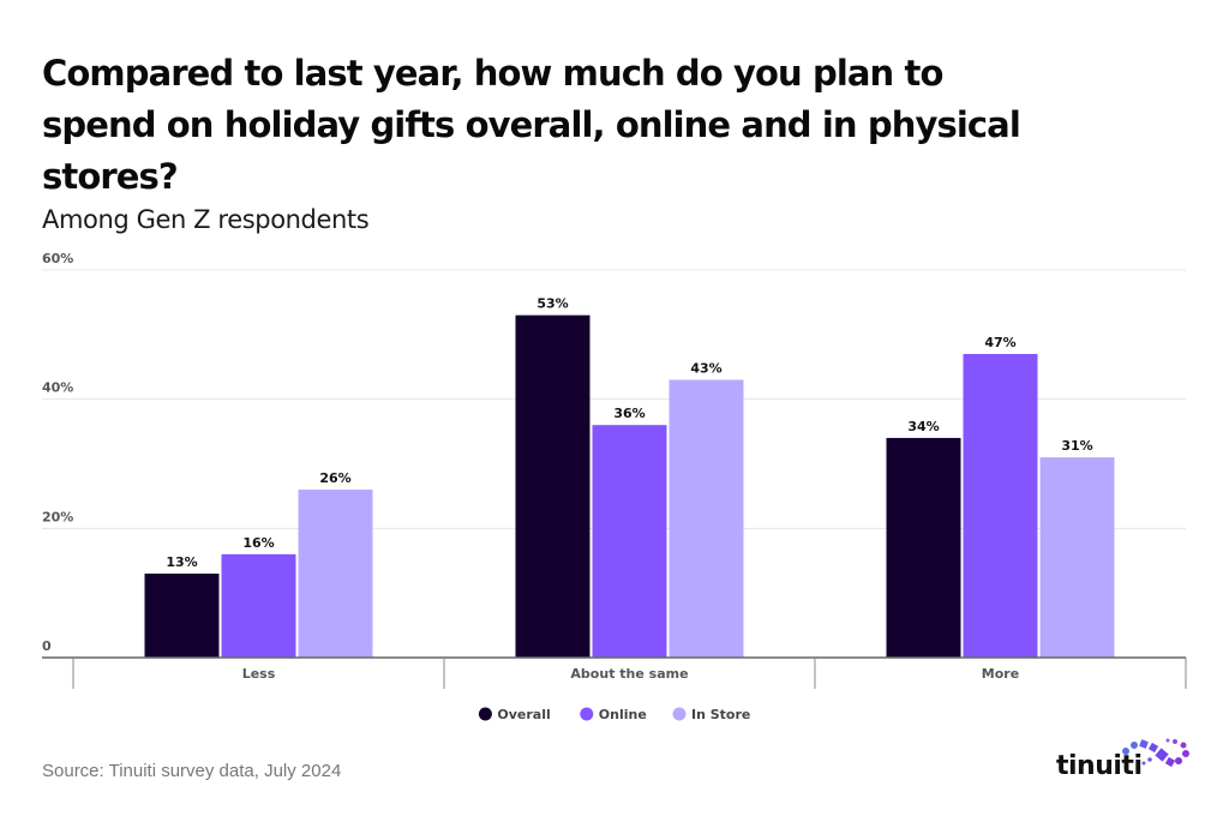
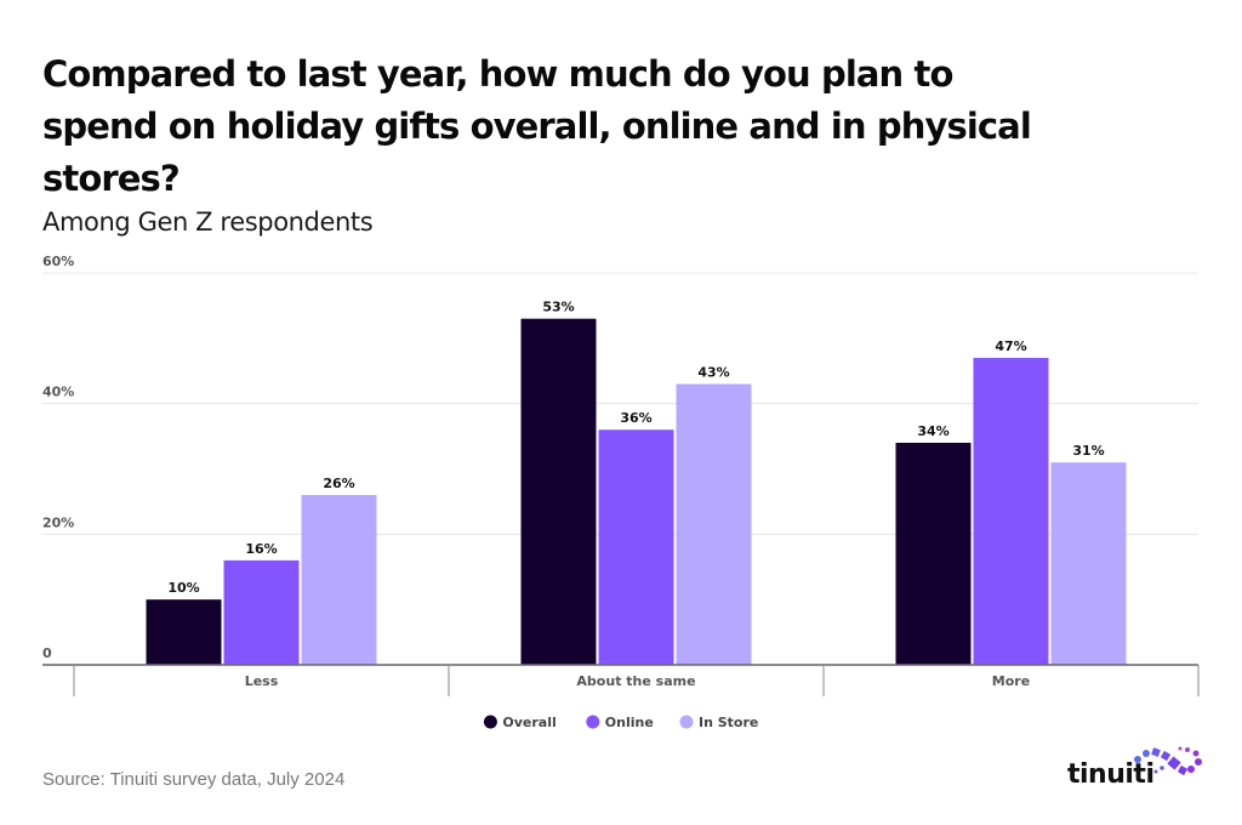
Overall/Less: 13% -> 10%
